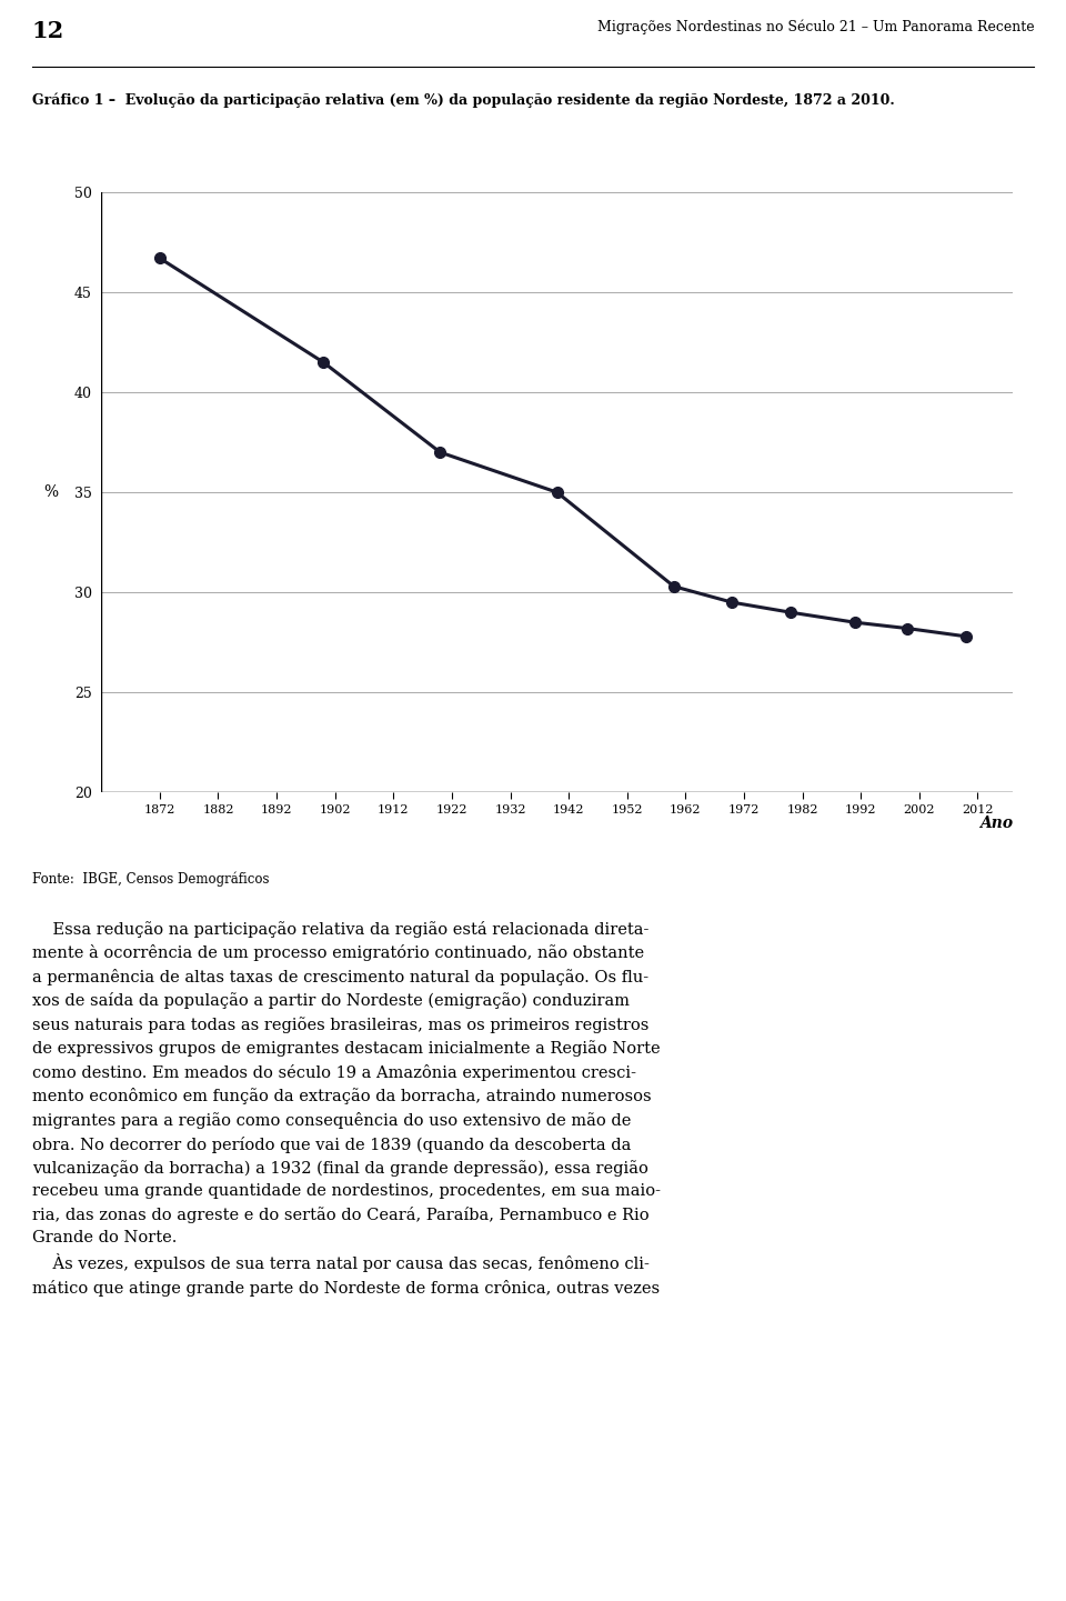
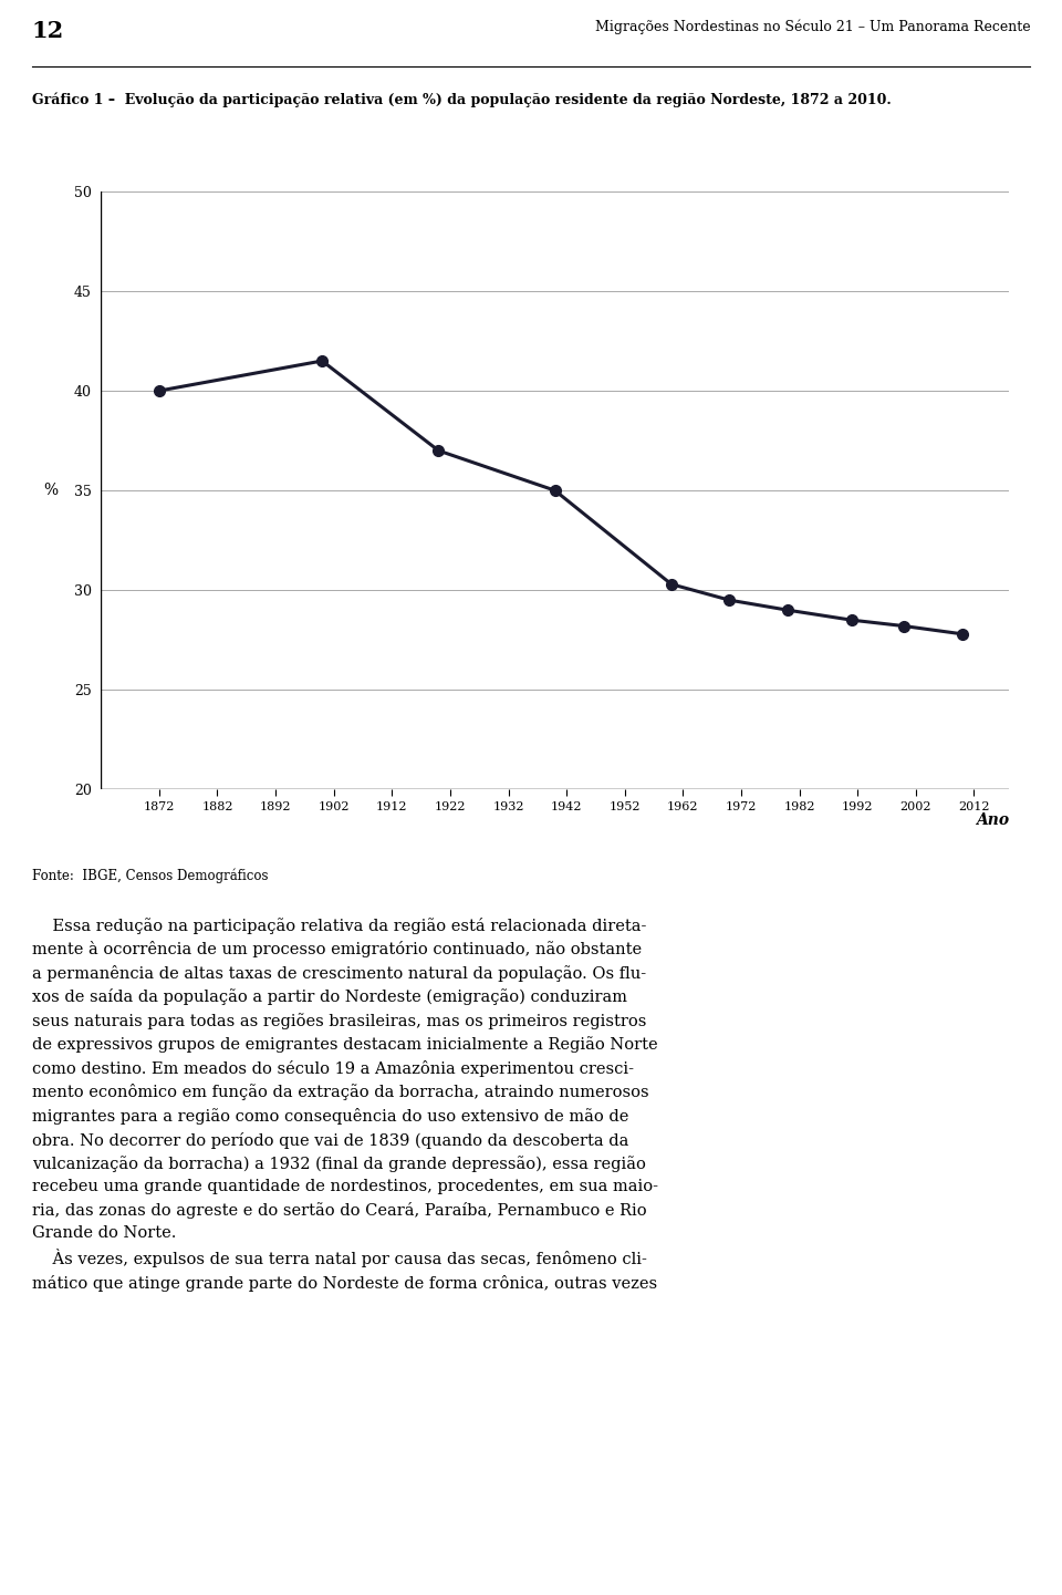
1872: 46.7 -> 40.0
